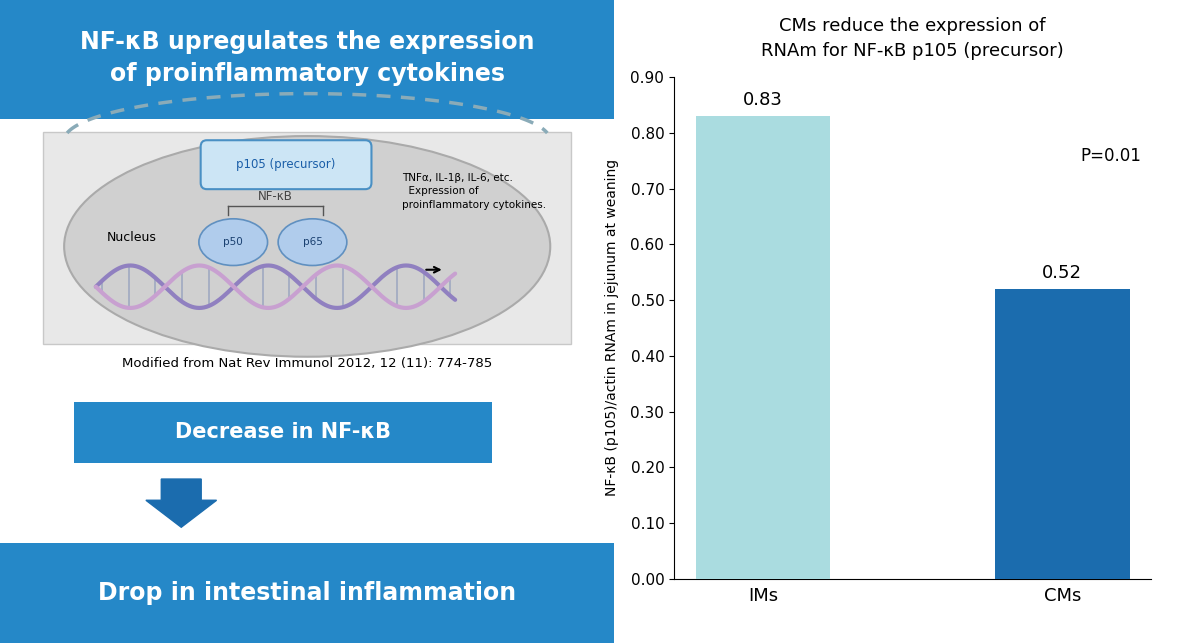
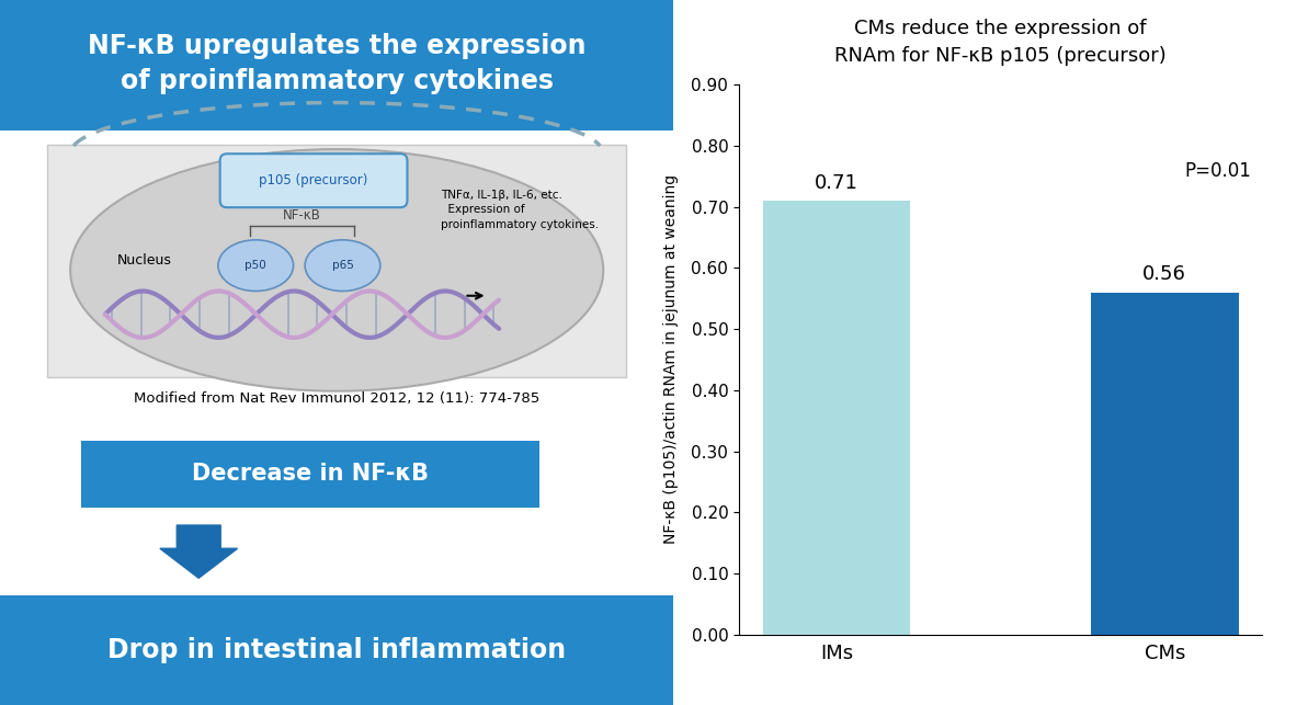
CMs reduce the expression of RNAm for NF-κB p105 (precursor)/IMs: 0.83 -> 0.71
CMs reduce the expression of RNAm for NF-κB p105 (precursor)/CMs: 0.52 -> 0.56
